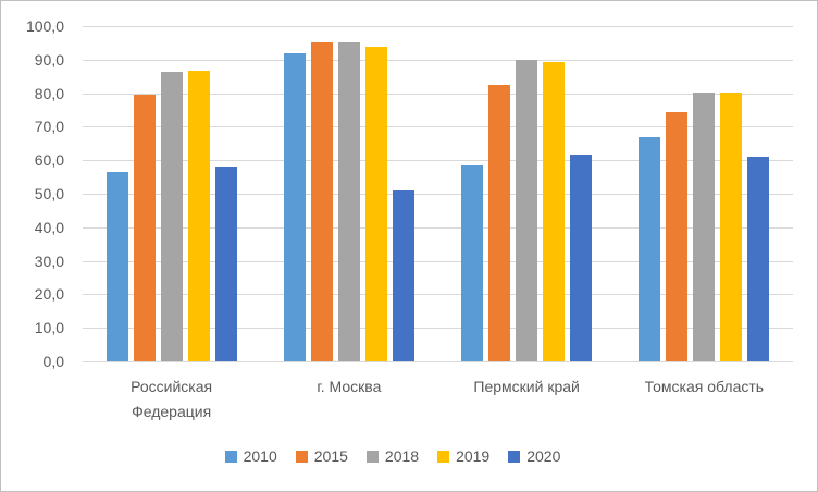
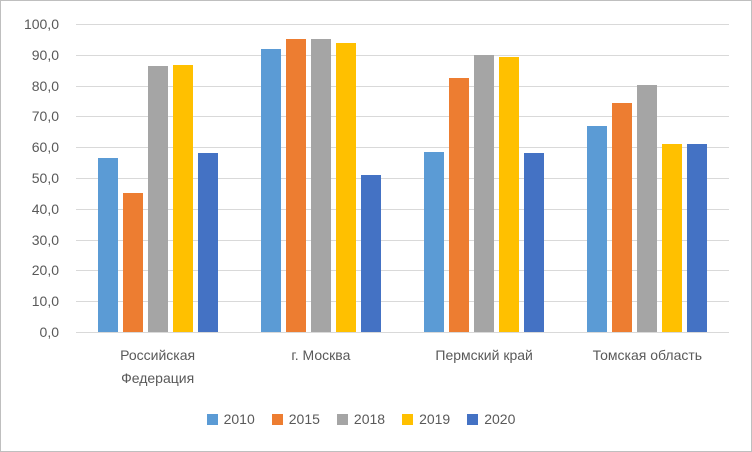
2015/Российская Федерация: 80 -> 45
2020/Пермский край: 62 -> 58
2019/Томская область: 80 -> 61
